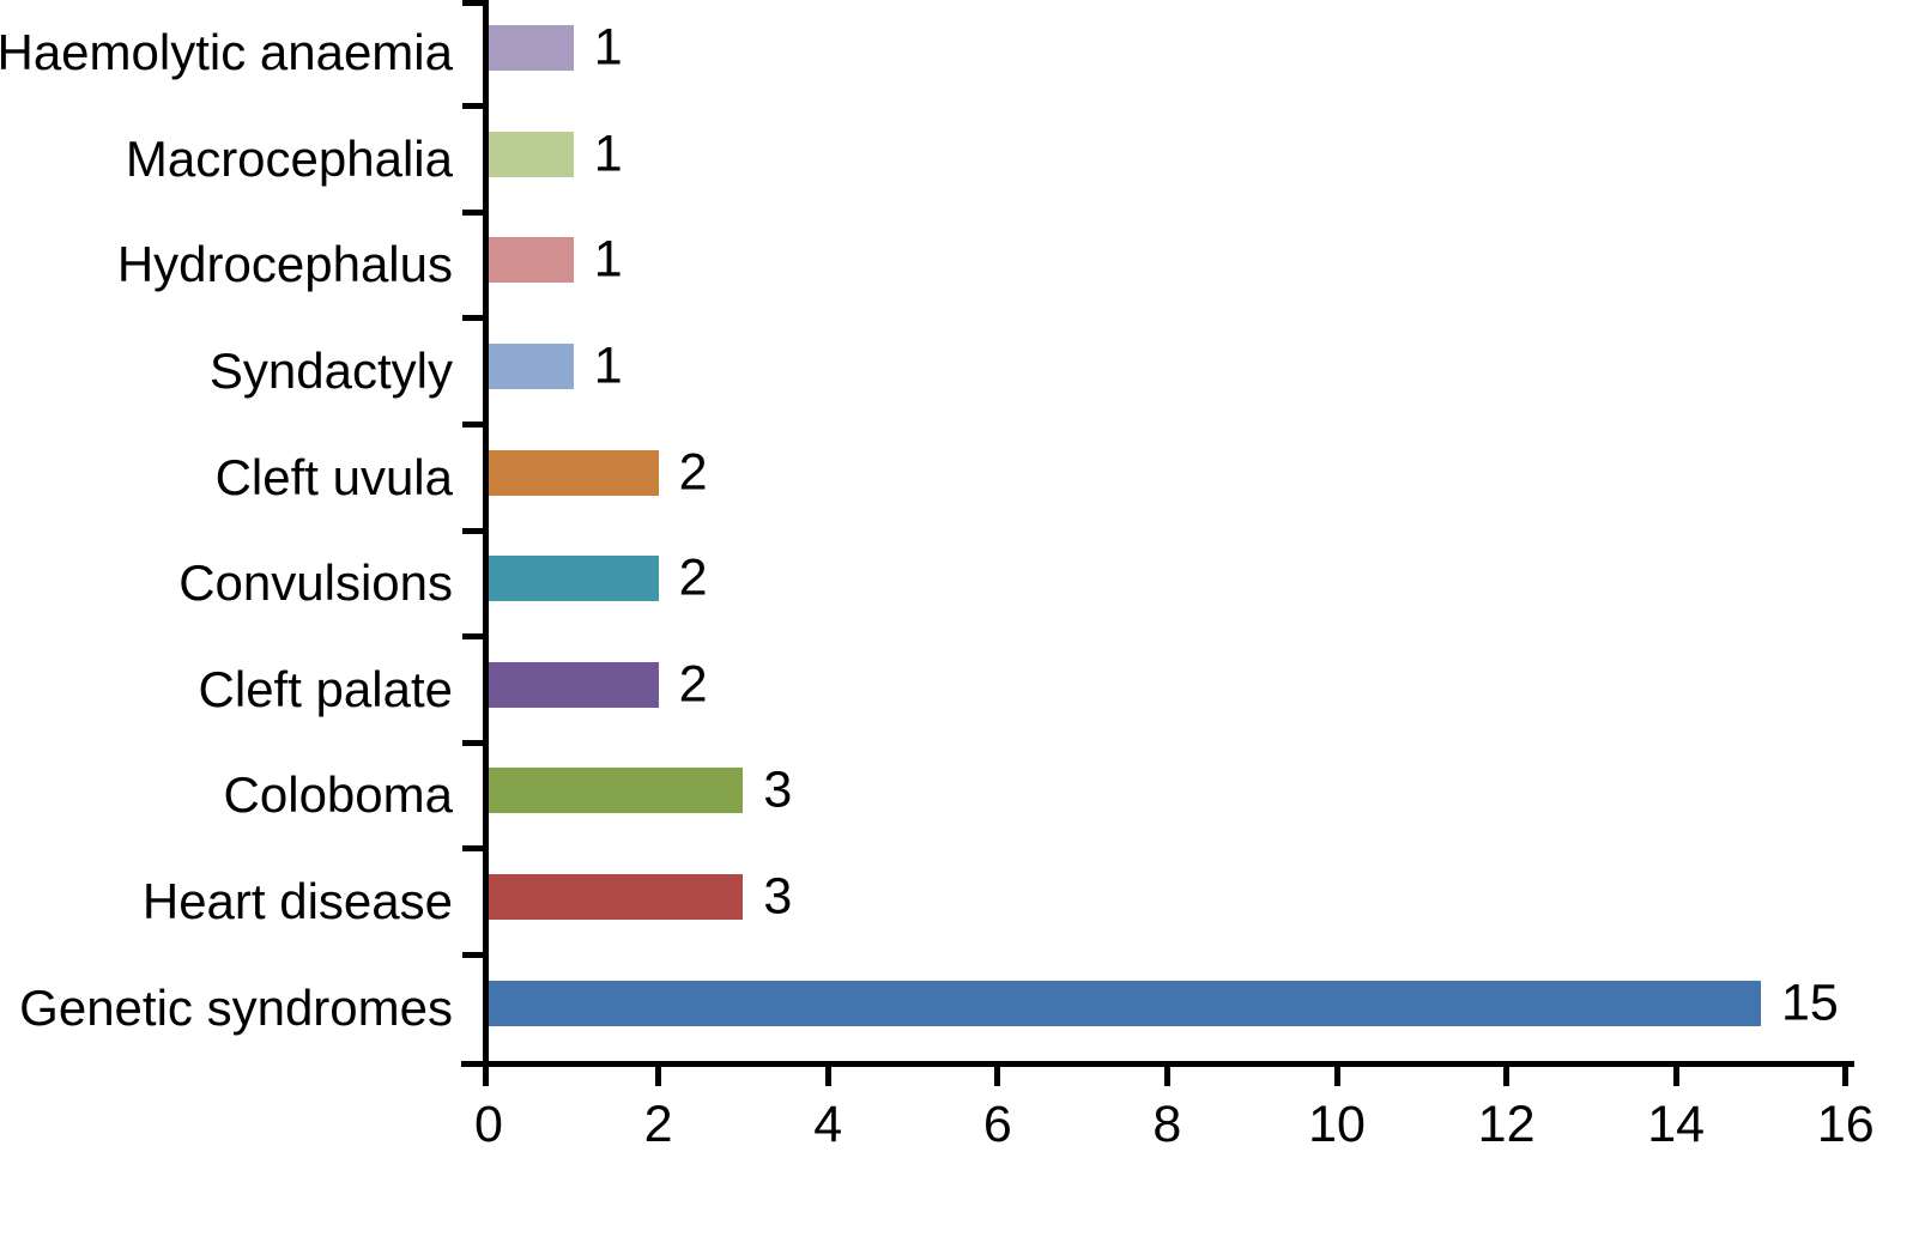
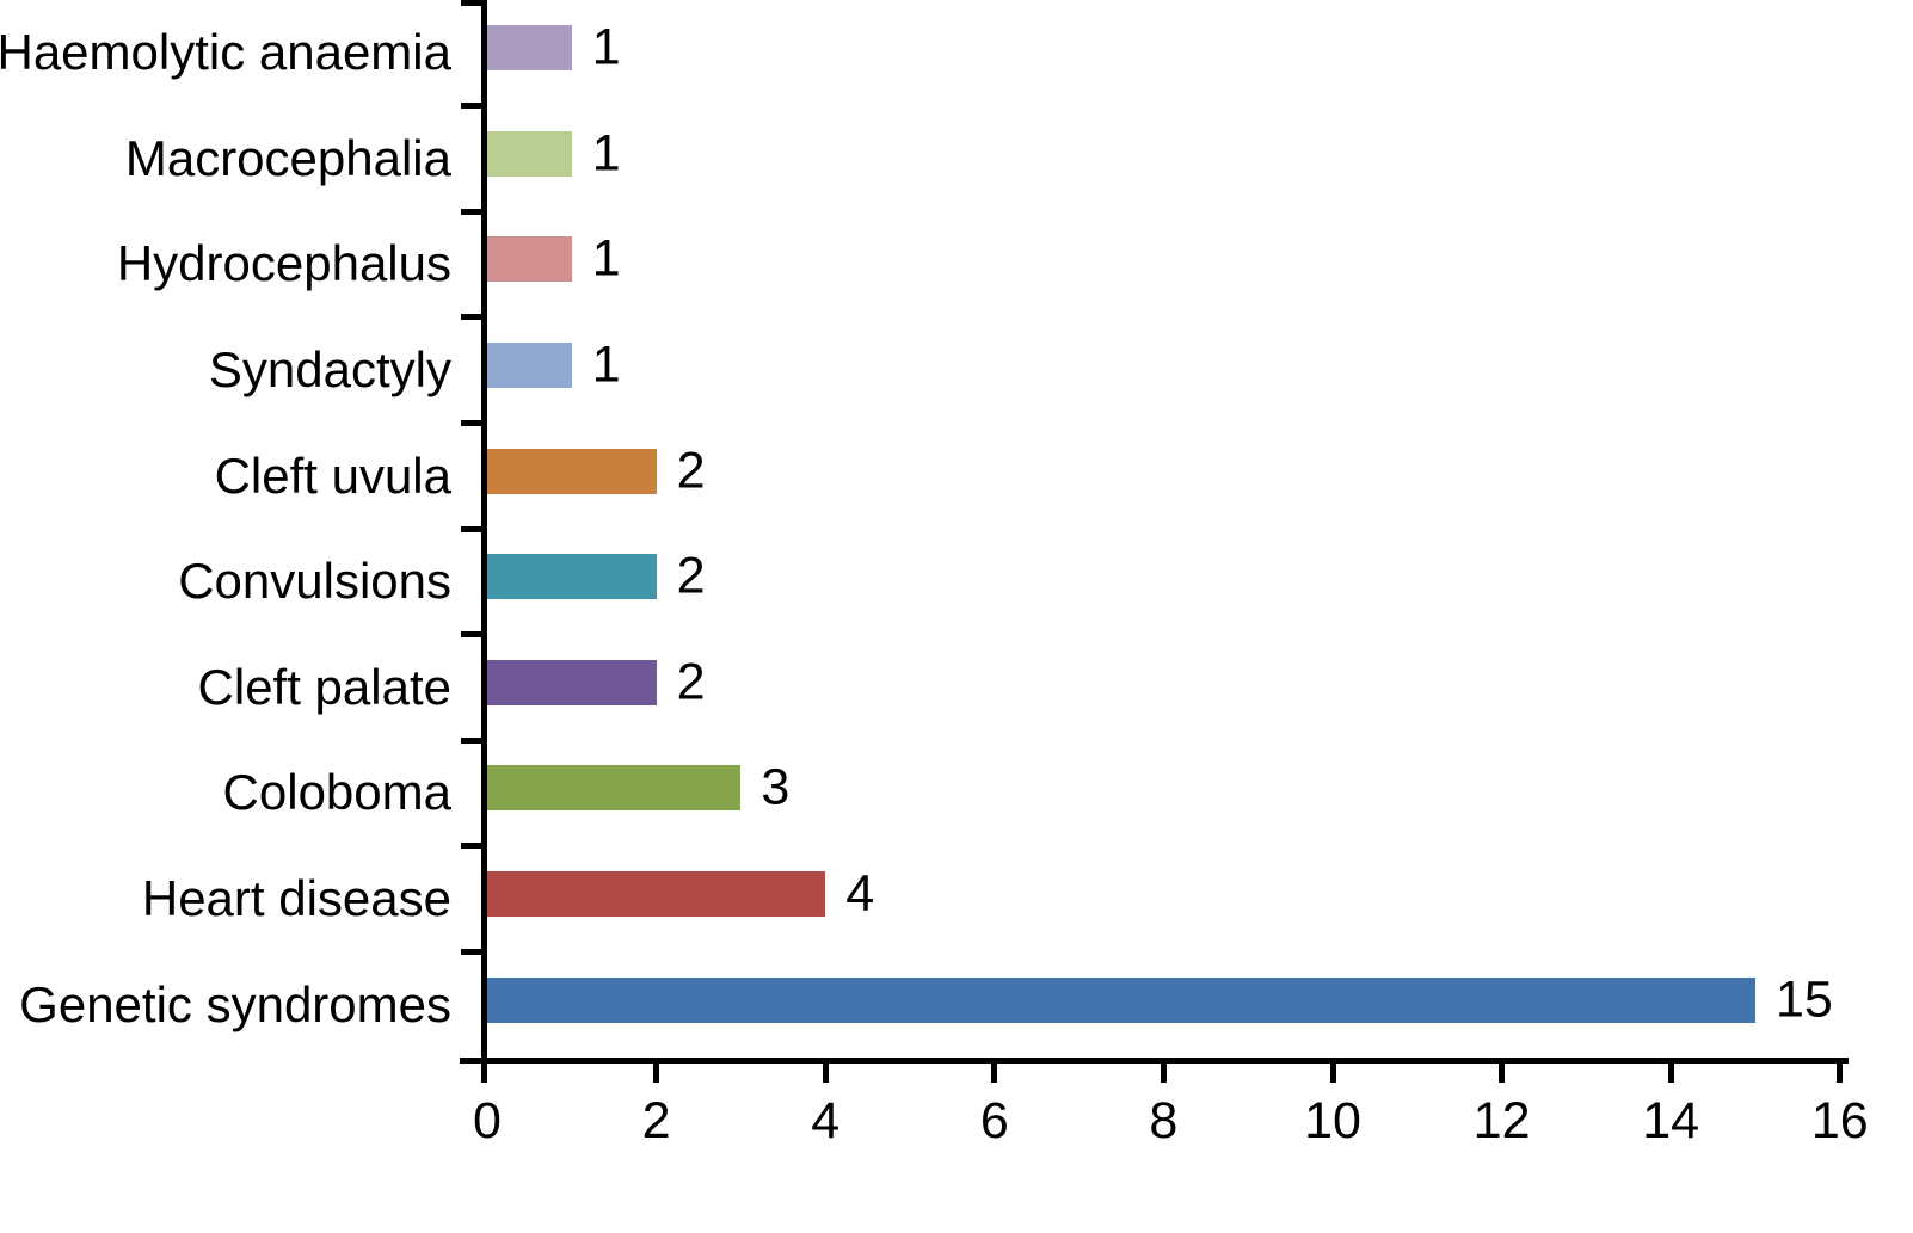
Heart disease: 3 -> 4
